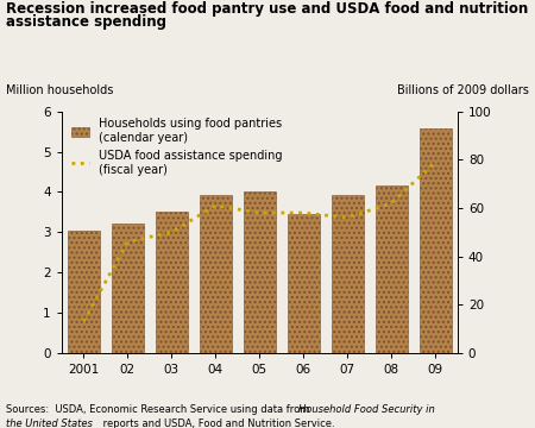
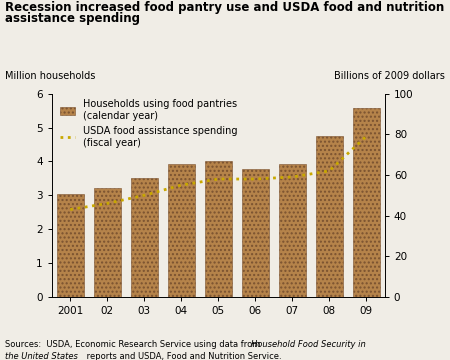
USDA food assistance spending (fiscal year)/2001: 13 -> 43
USDA food assistance spending (fiscal year)/04: 61 -> 55
Households using food pantries (calendar year)/06: 3.45 -> 3.77
USDA food assistance spending (fiscal year)/07: 56 -> 59
Households using food pantries (calendar year)/08: 4.15 -> 4.75
